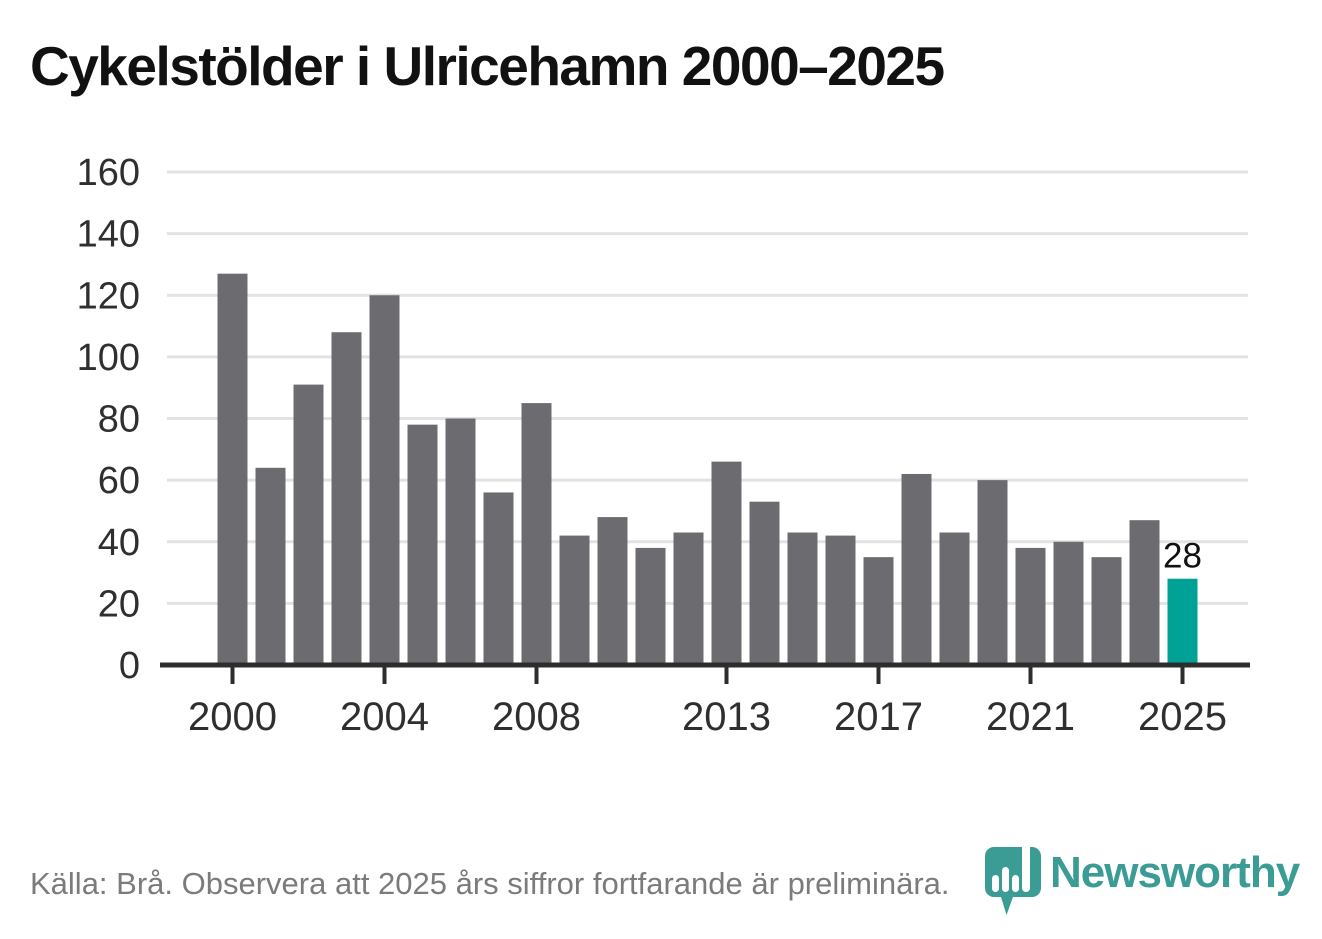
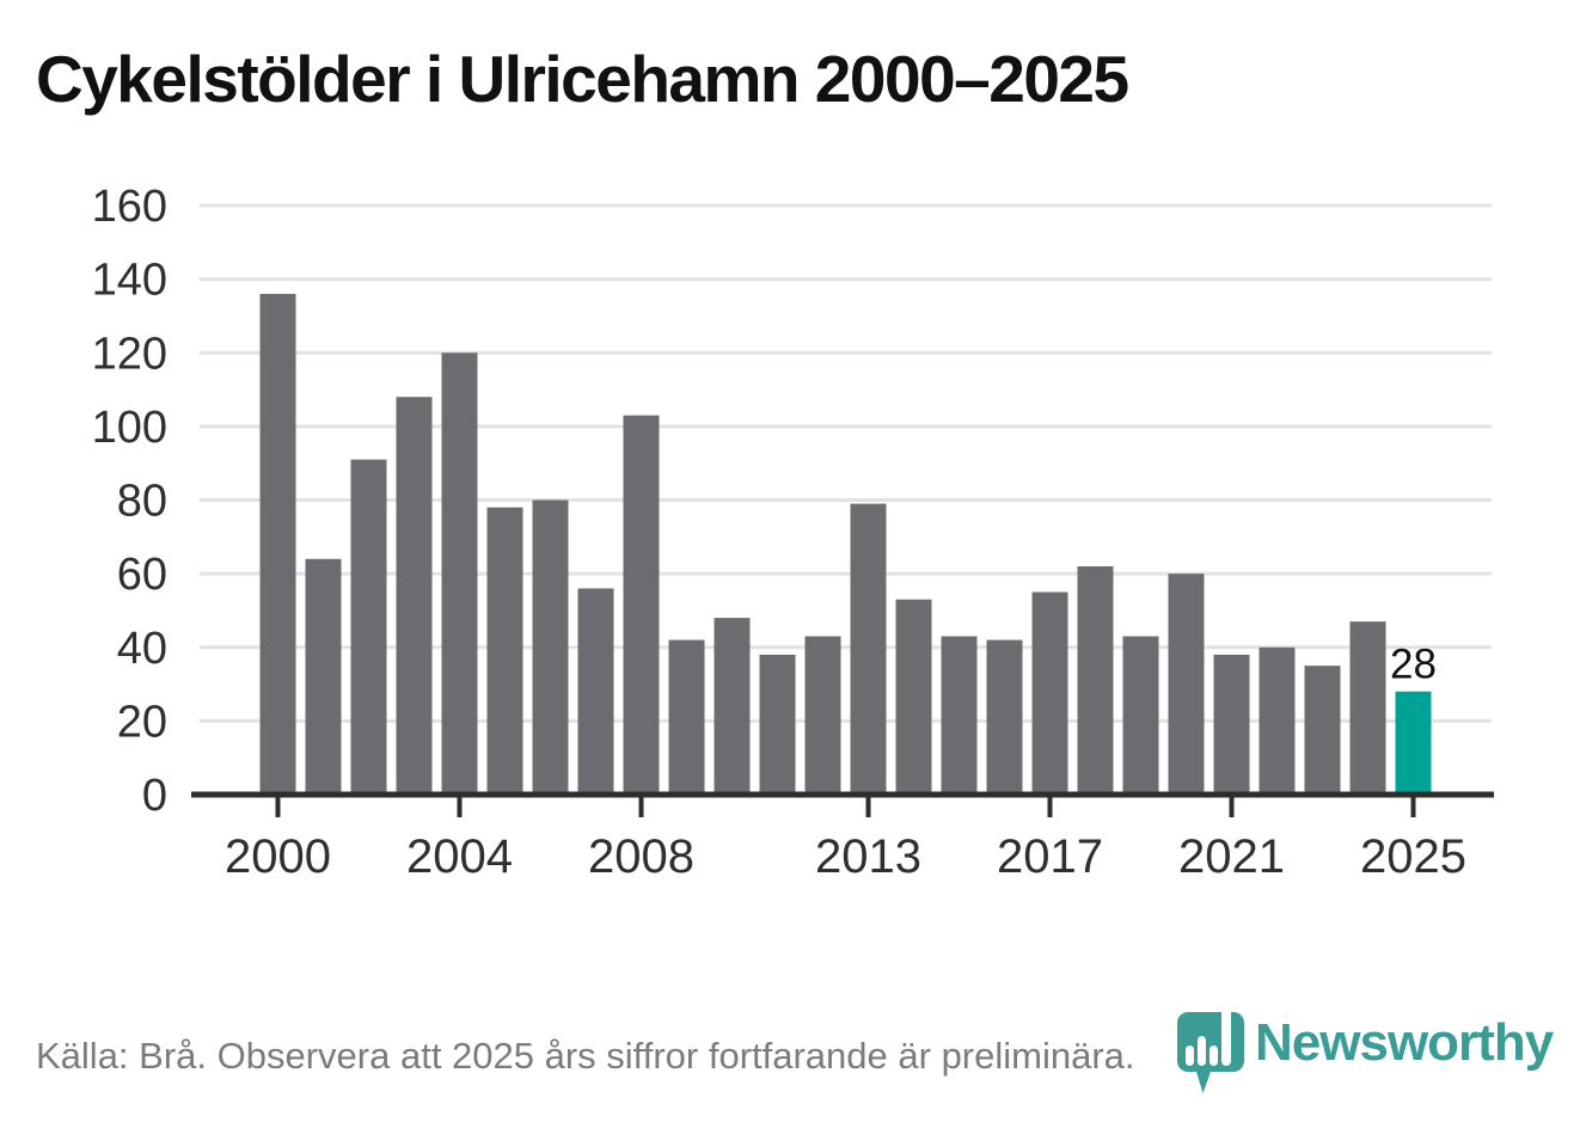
2000: 127 -> 136
2008: 85 -> 103
2013: 66 -> 79
2017: 35 -> 55
